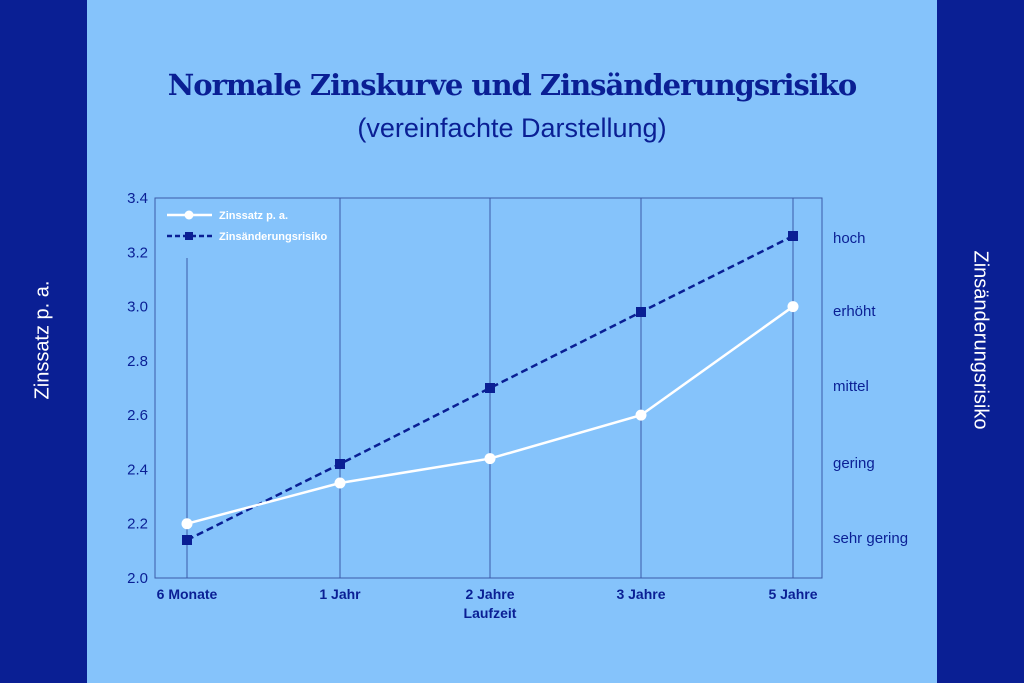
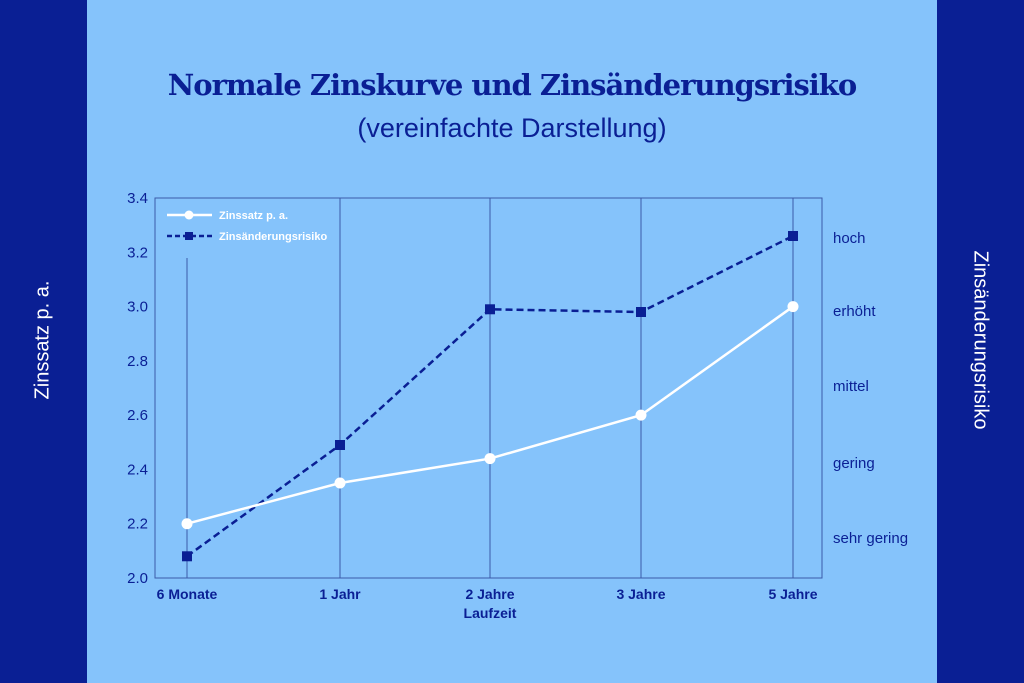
Zinsänderungsrisiko/6 Monate: 2.14 -> 2.08
Zinsänderungsrisiko/1 Jahr: 2.42 -> 2.49
Zinsänderungsrisiko/2 Jahre: 2.70 -> 2.99
